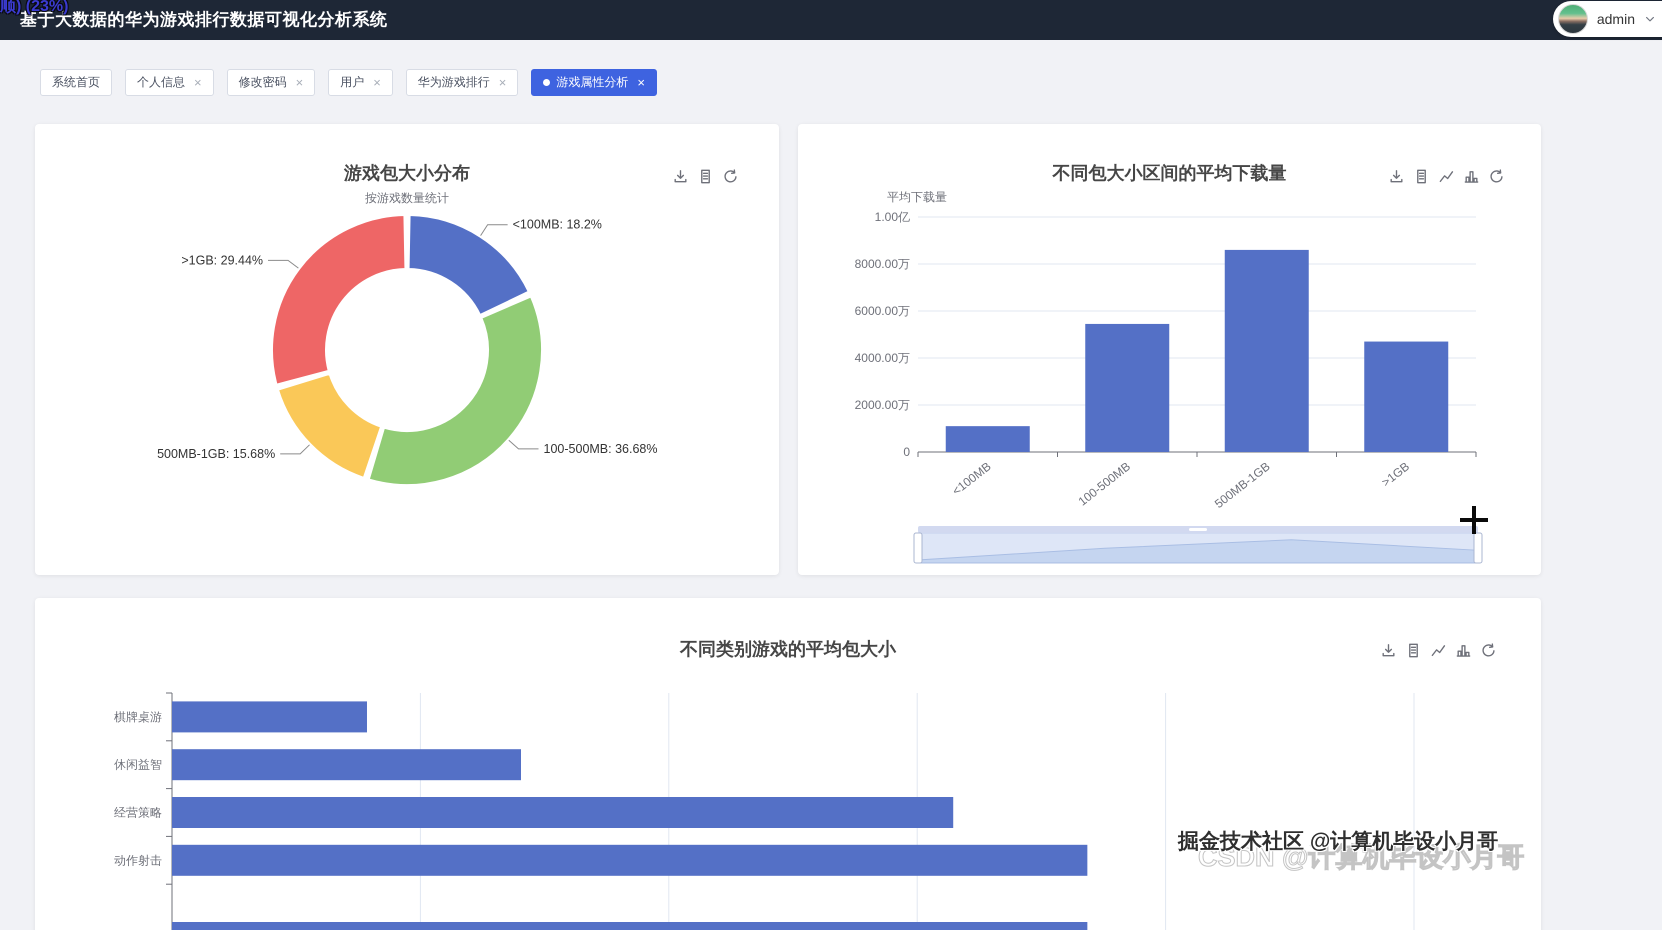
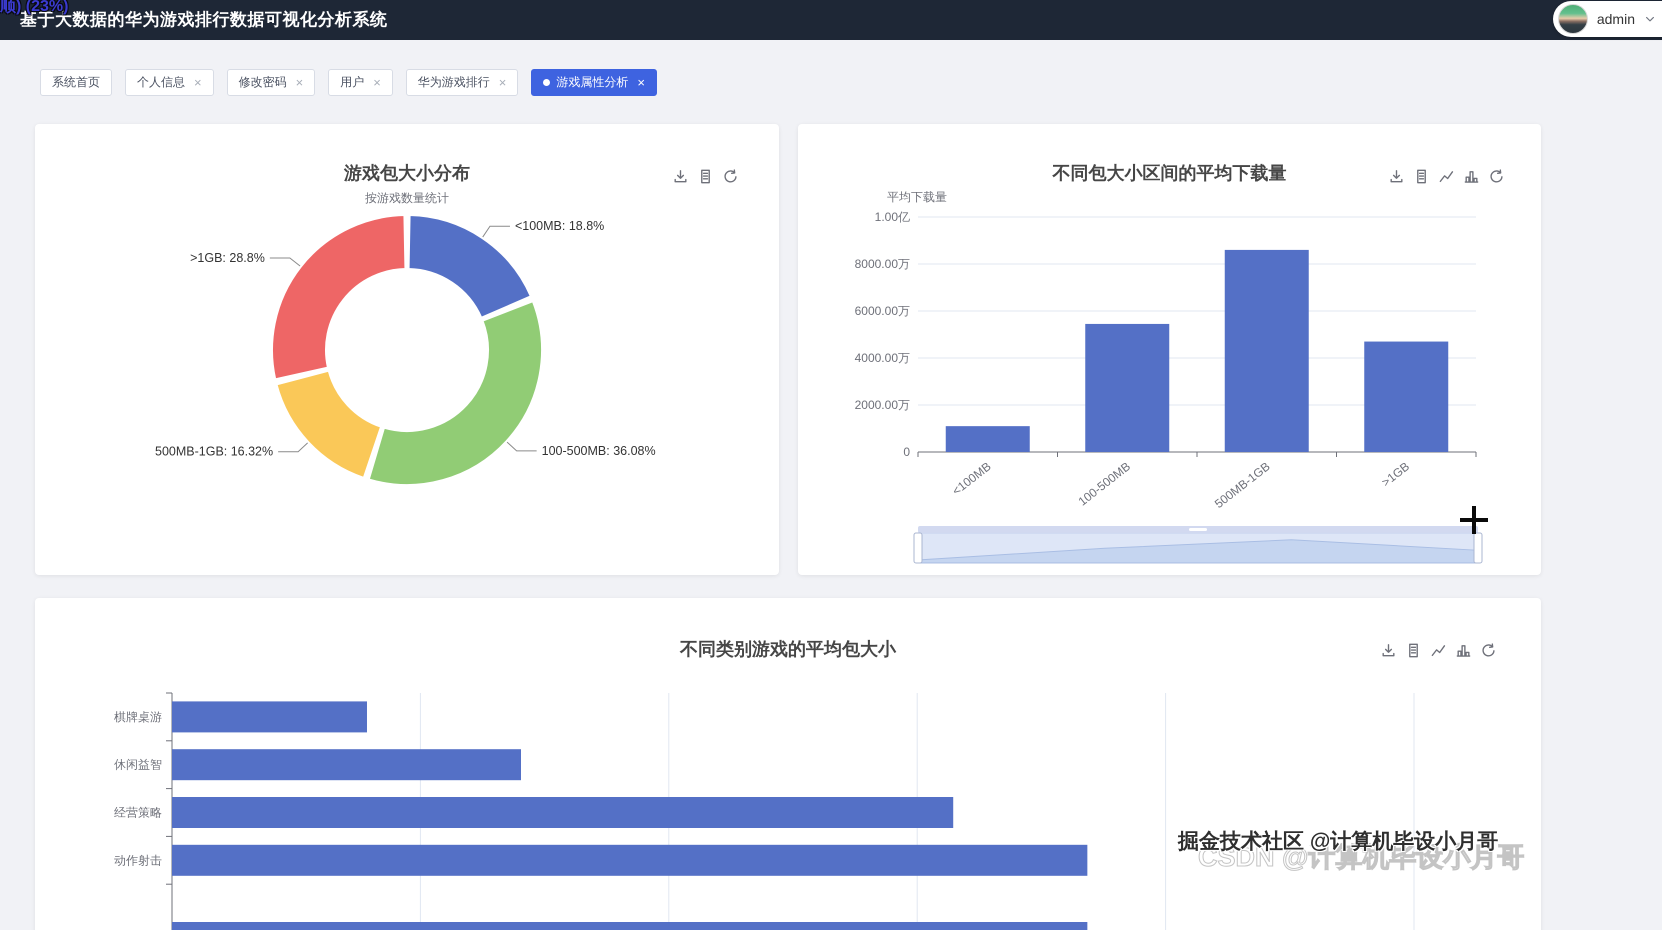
游戏包大小分布/<100MB: 18.2% -> 18.8%
游戏包大小分布/100-500MB: 36.68% -> 36.08%
游戏包大小分布/500MB-1GB: 15.68% -> 16.32%
游戏包大小分布/>1GB: 29.44% -> 28.8%
